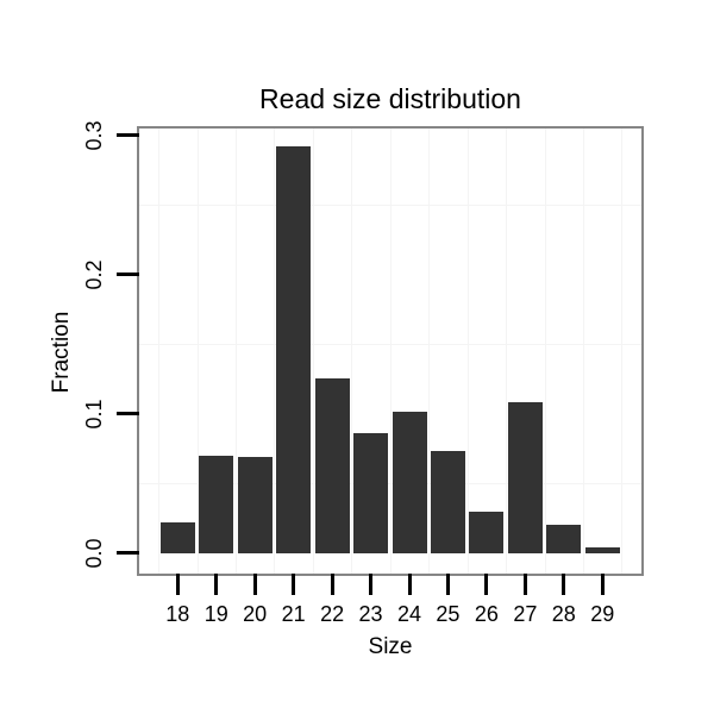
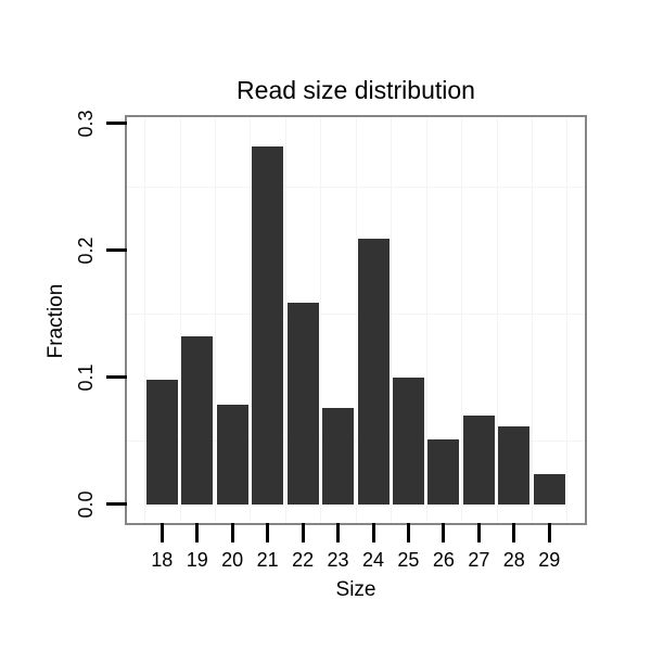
18: 0.022 -> 0.098
19: 0.070 -> 0.132
20: 0.069 -> 0.078
21: 0.292 -> 0.282
22: 0.125 -> 0.159
23: 0.086 -> 0.076
24: 0.101 -> 0.209
25: 0.073 -> 0.100
26: 0.030 -> 0.051
27: 0.108 -> 0.070
28: 0.020 -> 0.061
29: 0.004 -> 0.024
